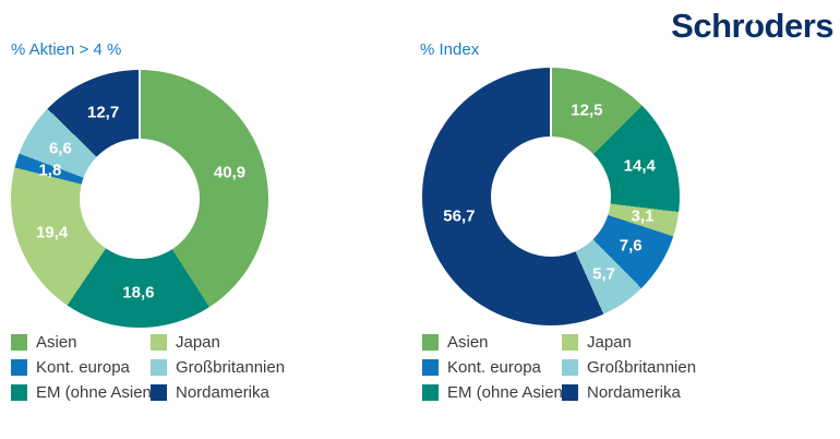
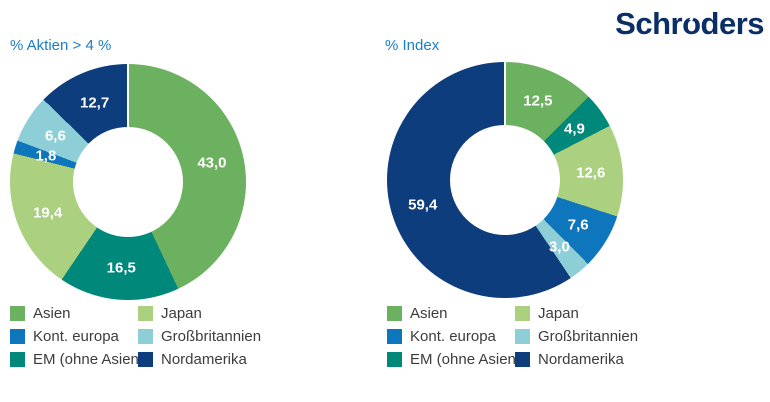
% Aktien > 4 %/Asien: 40,9 -> 43,0
% Aktien > 4 %/EM (ohne Asien): 18,6 -> 16,5
% Index/EM (ohne Asien): 14,4 -> 4,9
% Index/Japan: 3,1 -> 12,6
% Index/Großbritannien: 5,7 -> 3,0
% Index/Nordamerika: 56,7 -> 59,4
